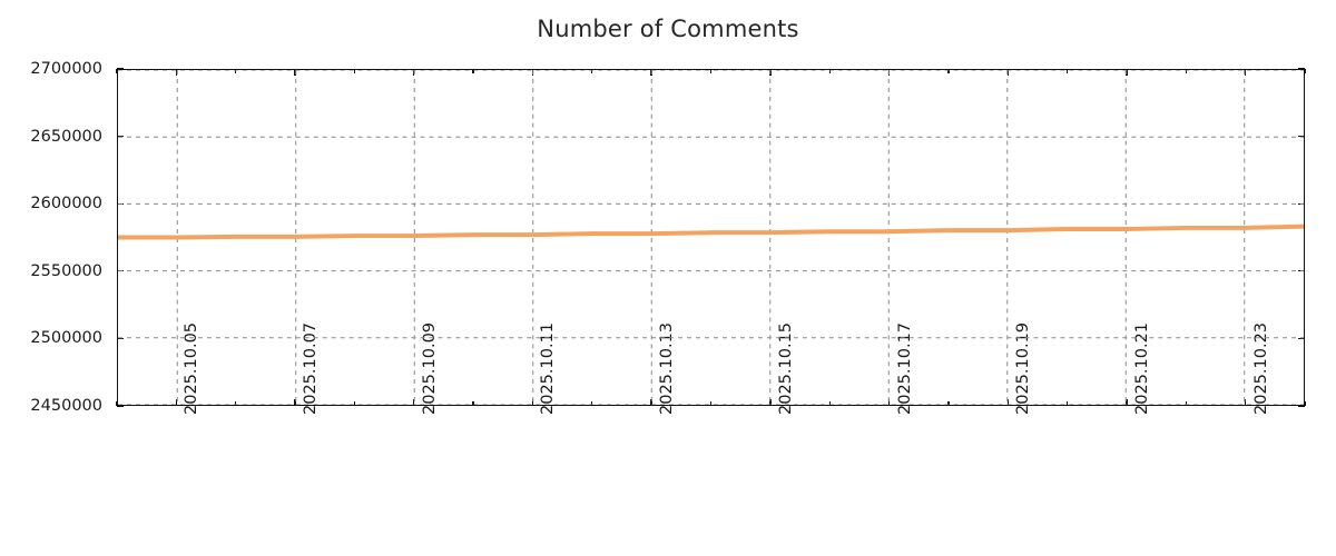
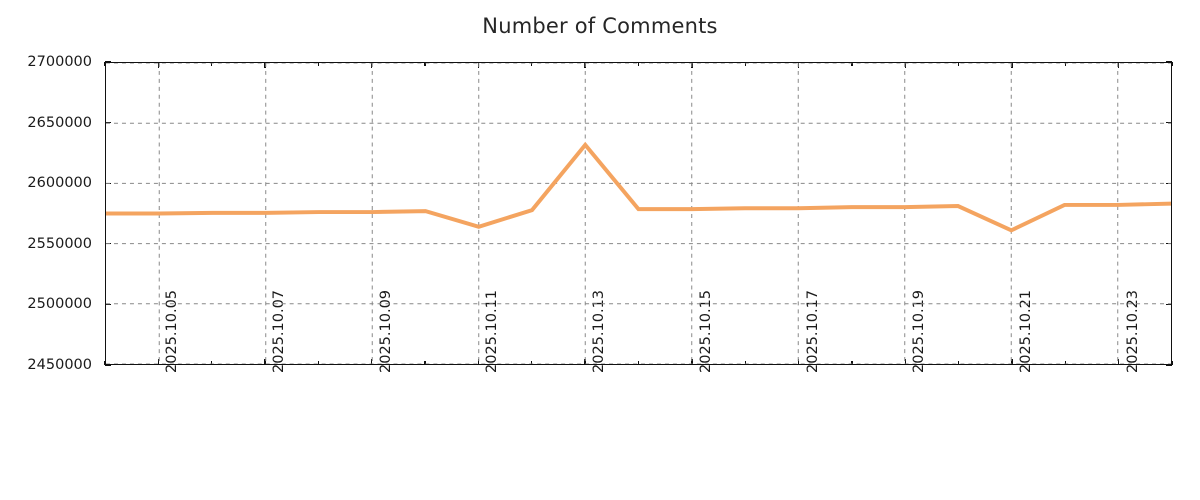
2025.10.11: 2577000 -> 2564000
2025.10.13: 2578000 -> 2632000
2025.10.21: 2581000 -> 2561000
